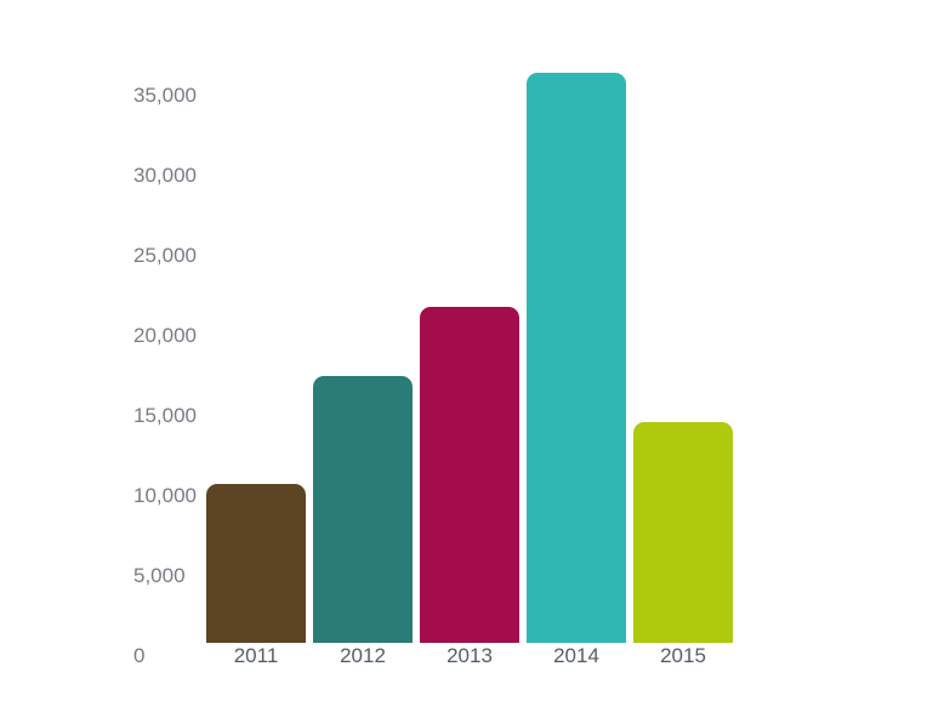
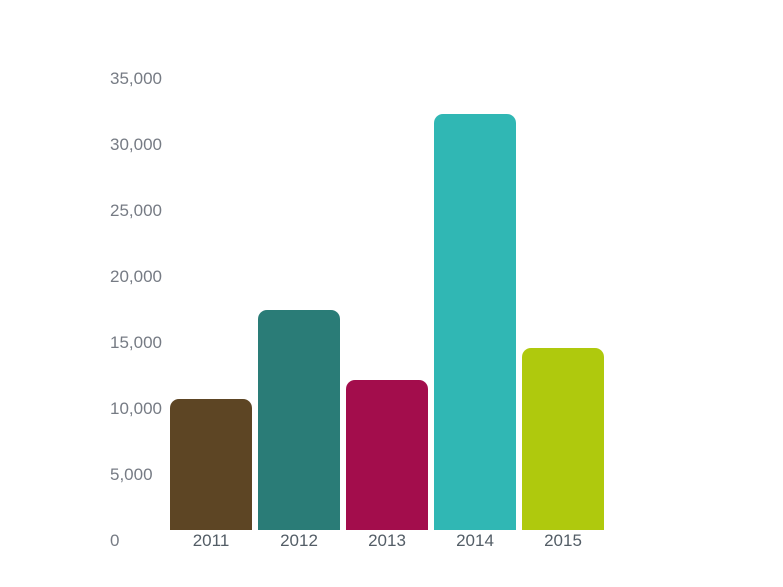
2013: 21000 -> 11400
2014: 35600 -> 31500
